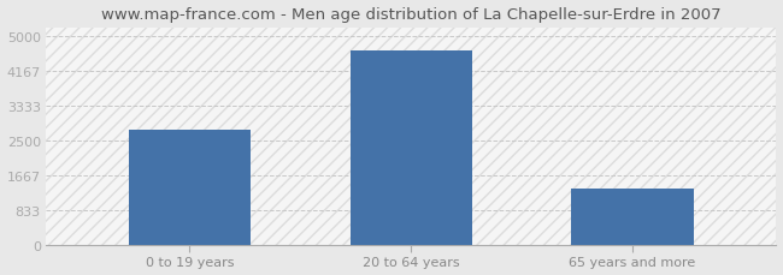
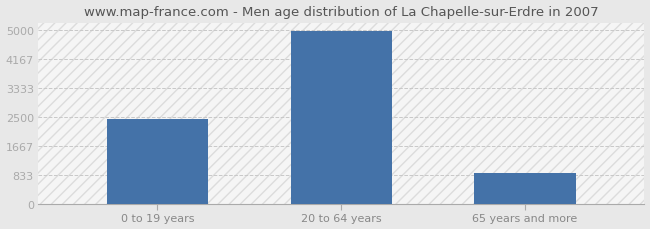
0 to 19 years: 2750 -> 2450
20 to 64 years: 4650 -> 4980
65 years and more: 1350 -> 870
